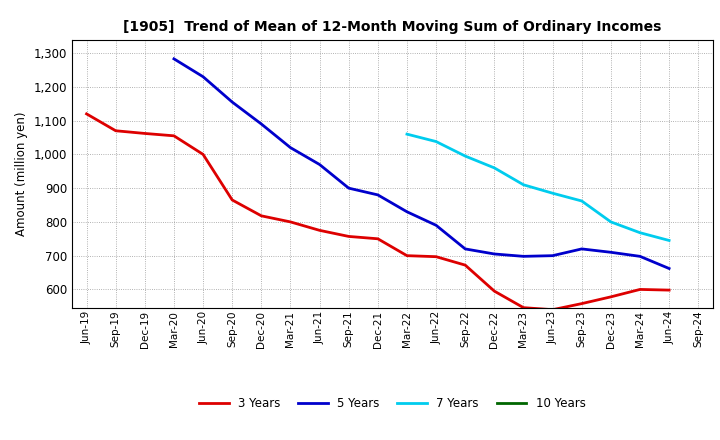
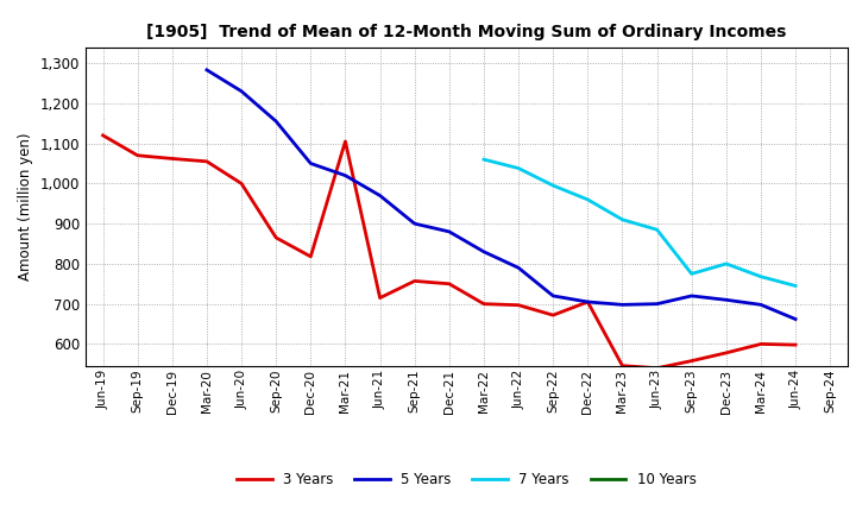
5 Years/Dec-20: 1,090 -> 1,050
3 Years/Mar-21: 800 -> 1,105
3 Years/Jun-21: 775 -> 715
3 Years/Dec-22: 595 -> 705
7 Years/Sep-23: 862 -> 775
